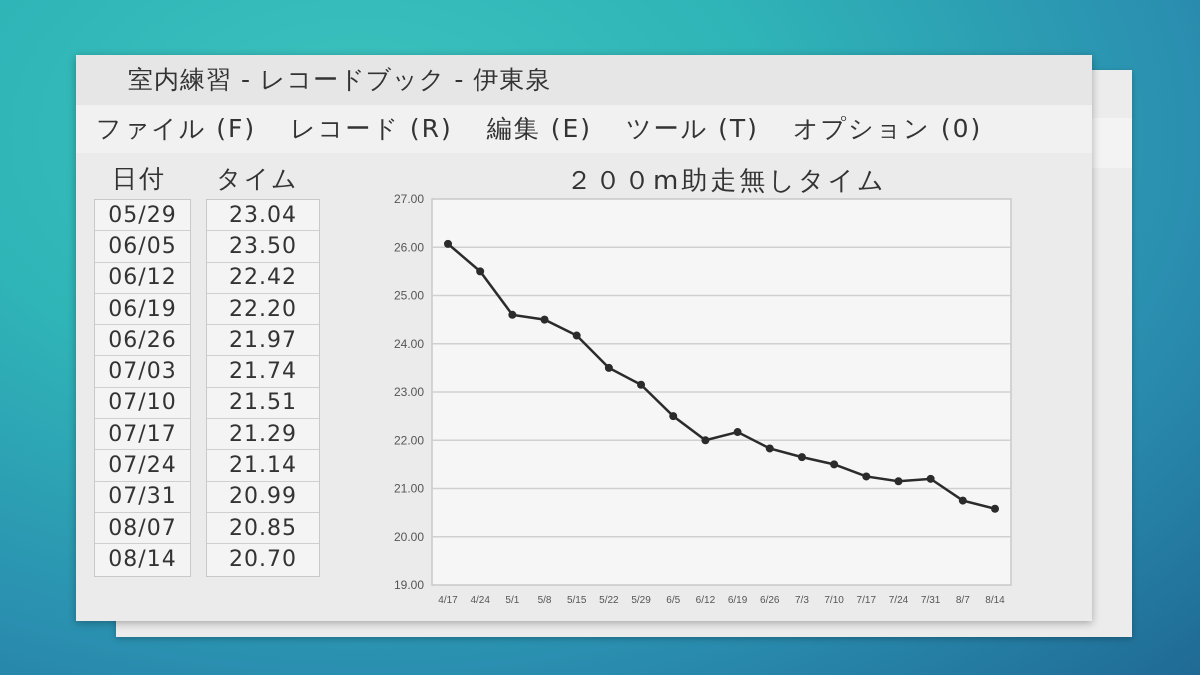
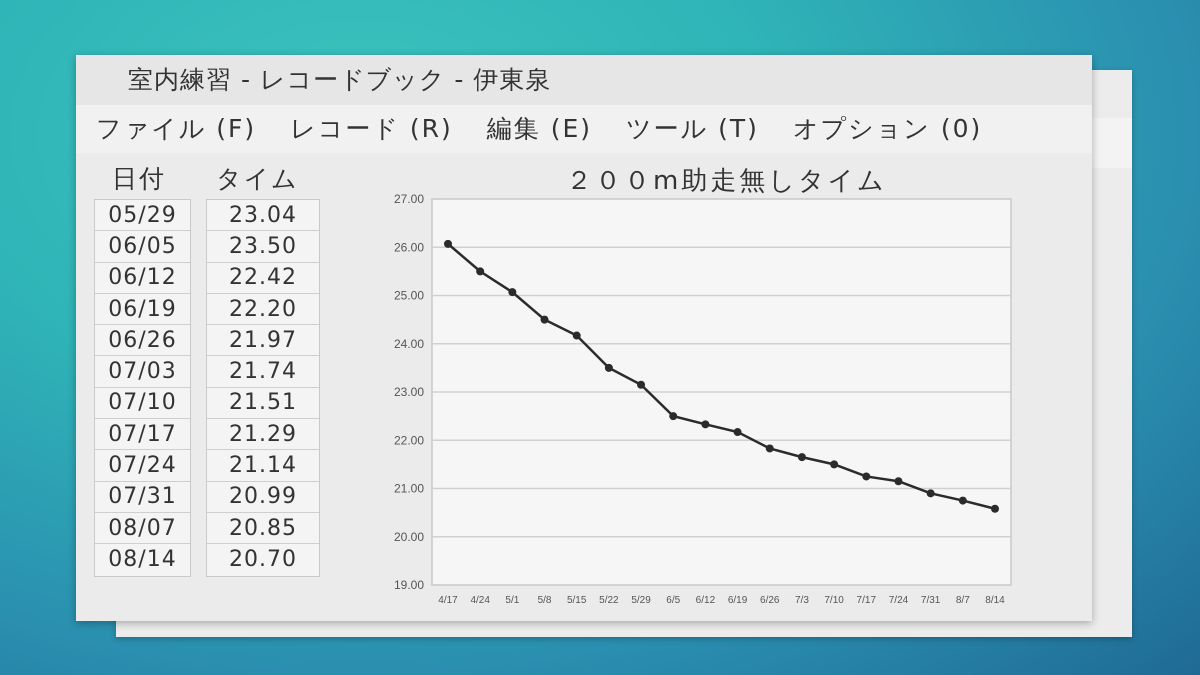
5/1: 24.6 -> 25.1
6/12: 22.0 -> 22.3
7/31: 21.2 -> 20.9
